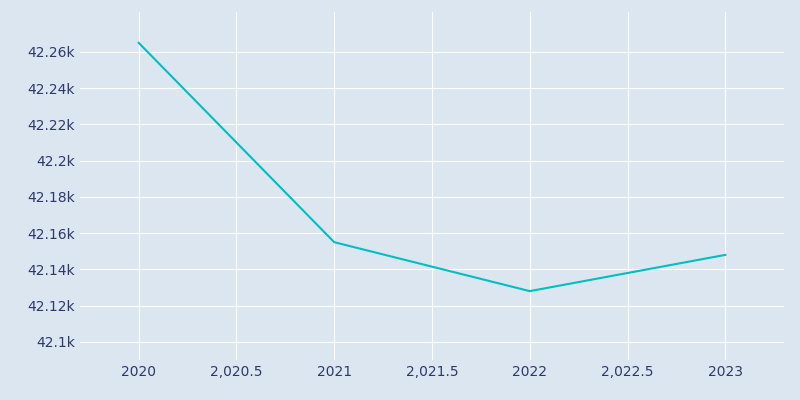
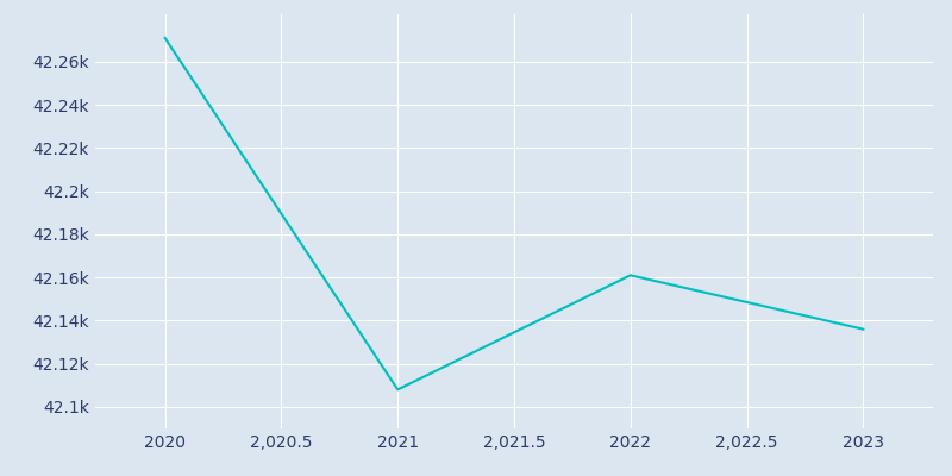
2020: 42.265k -> 42.271k
2021: 42.155k -> 42.108k
2022: 42.128k -> 42.161k
2023: 42.148k -> 42.136k
